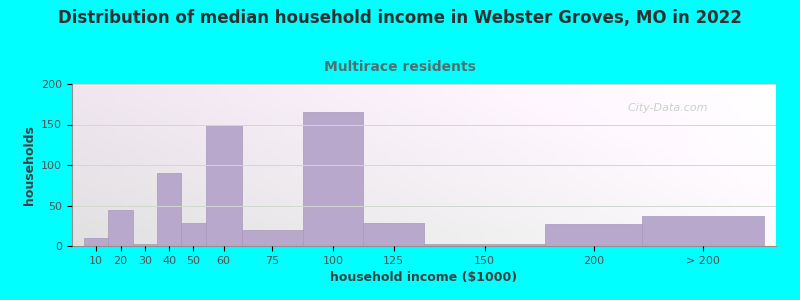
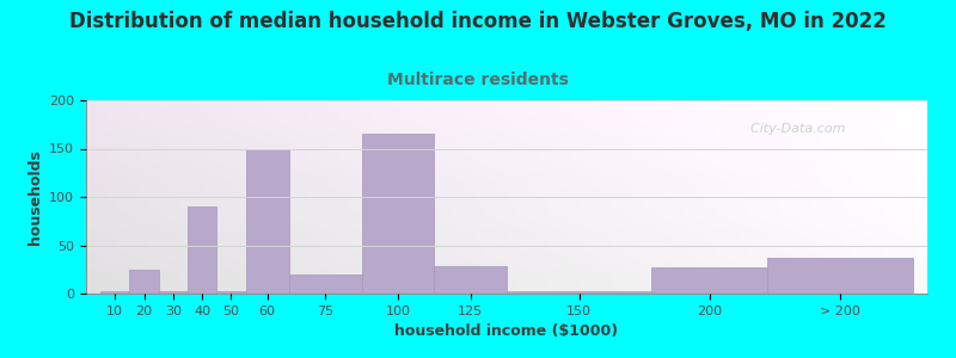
10: 10 -> 3
20: 44 -> 25
50: 28 -> 2
